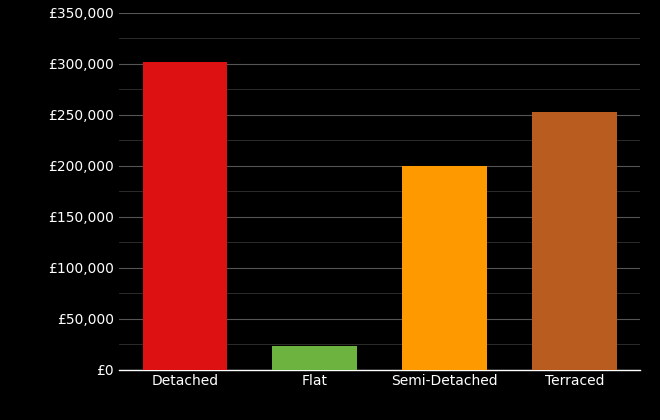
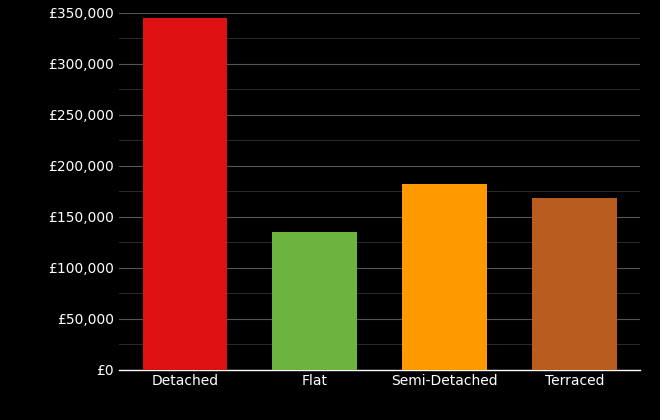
Detached: £302,000 -> £345,000
Flat: £23,000 -> £135,000
Semi-Detached: £200,000 -> £182,000
Terraced: £253,000 -> £168,000
